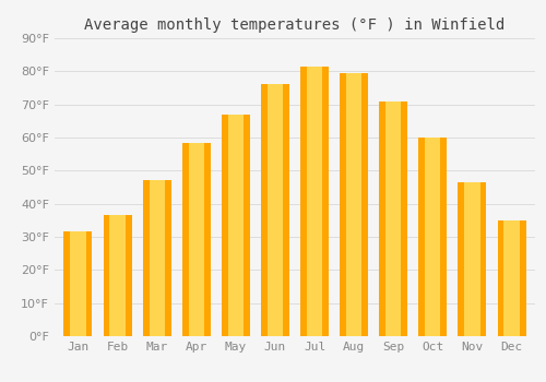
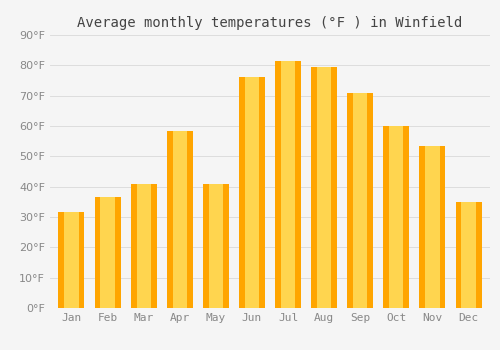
Mar: 47.0°F -> 41.0°F
May: 67.0°F -> 41.0°F
Nov: 46.5°F -> 53.5°F
